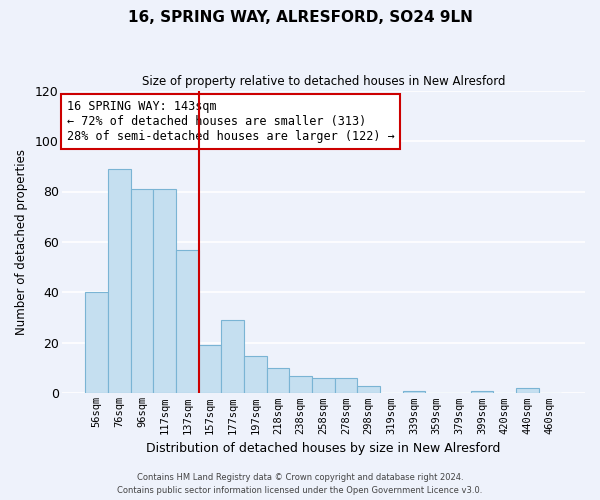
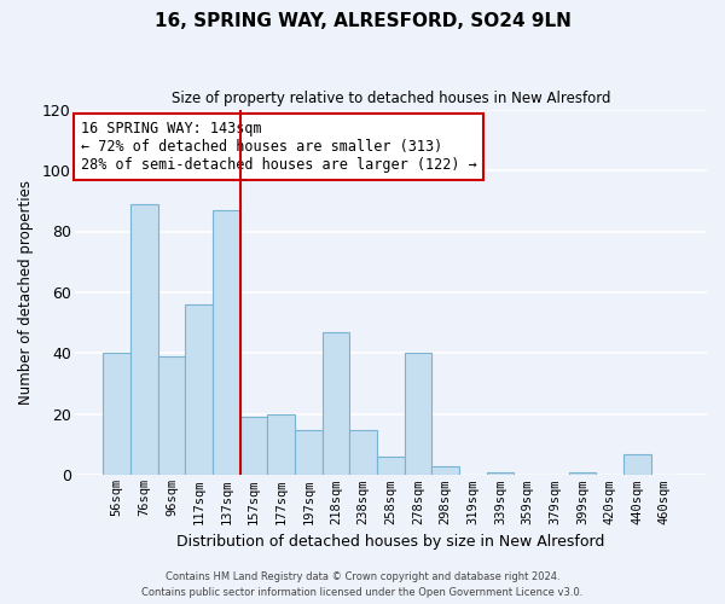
96sqm: 81 -> 39
117sqm: 81 -> 56
137sqm: 57 -> 87
177sqm: 29 -> 20
218sqm: 10 -> 47
238sqm: 7 -> 15
278sqm: 6 -> 40
440sqm: 2 -> 7
